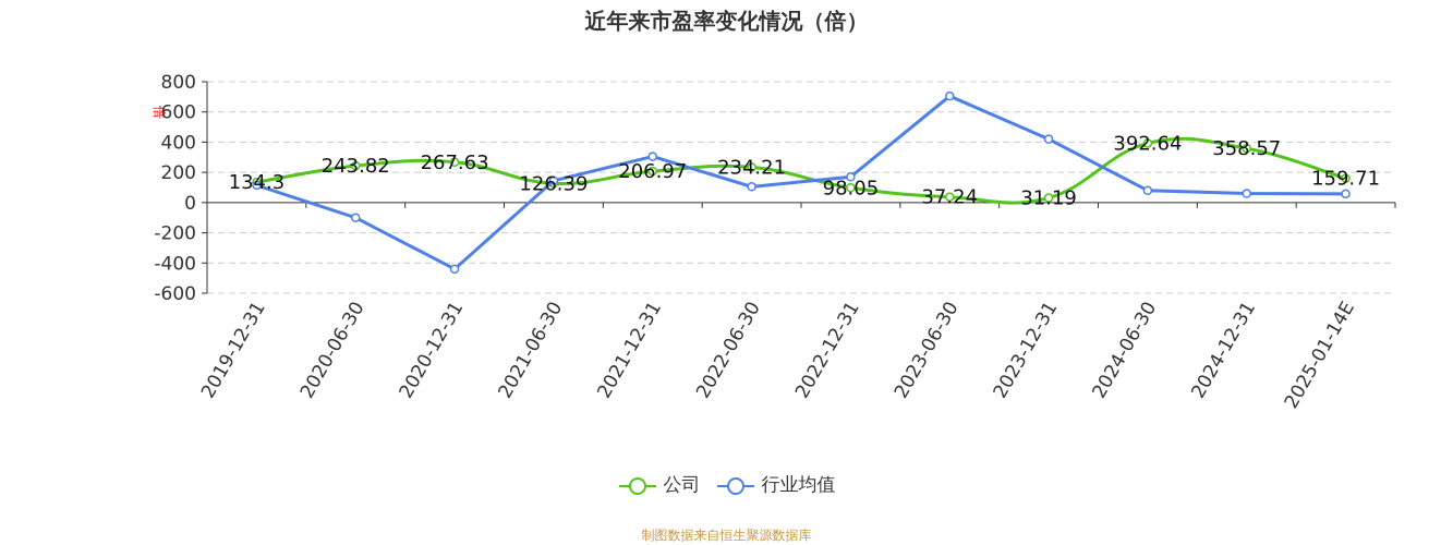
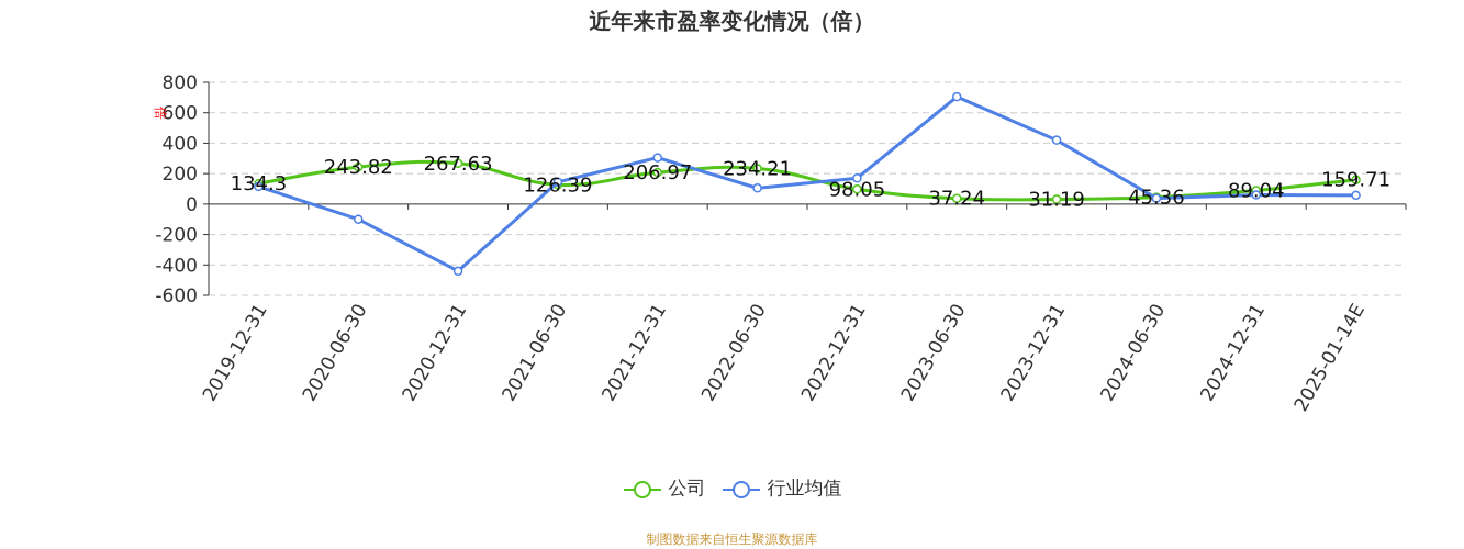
公司/2024-06-30: 392.64 -> 45.36
行业均值/2024-06-30: 80 -> 40
公司/2024-12-31: 358.57 -> 89.04
